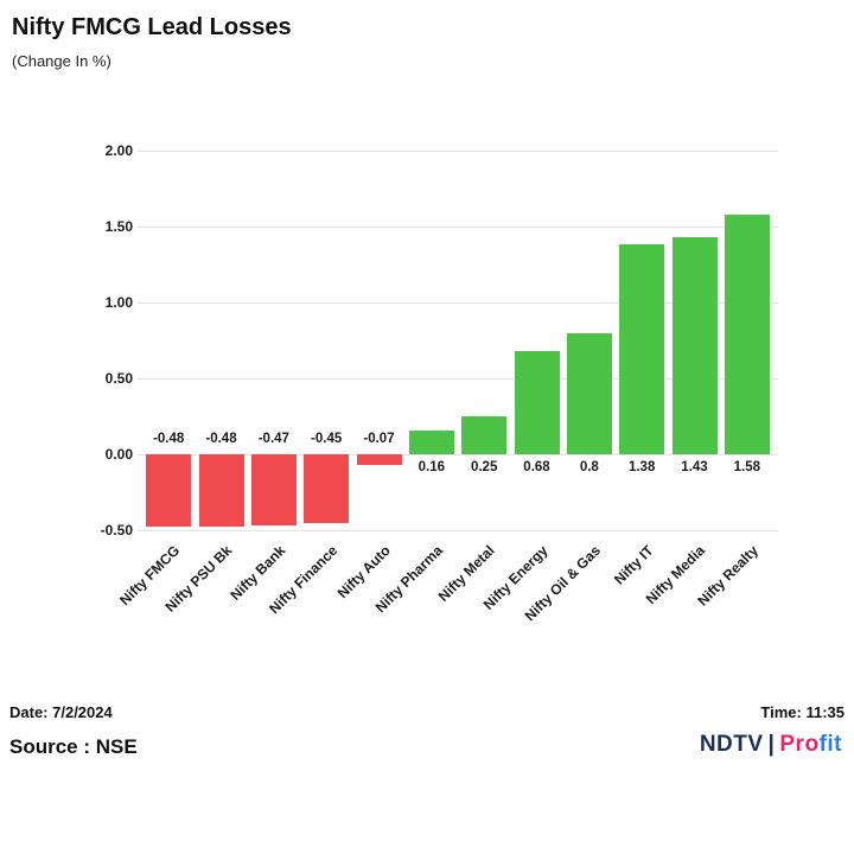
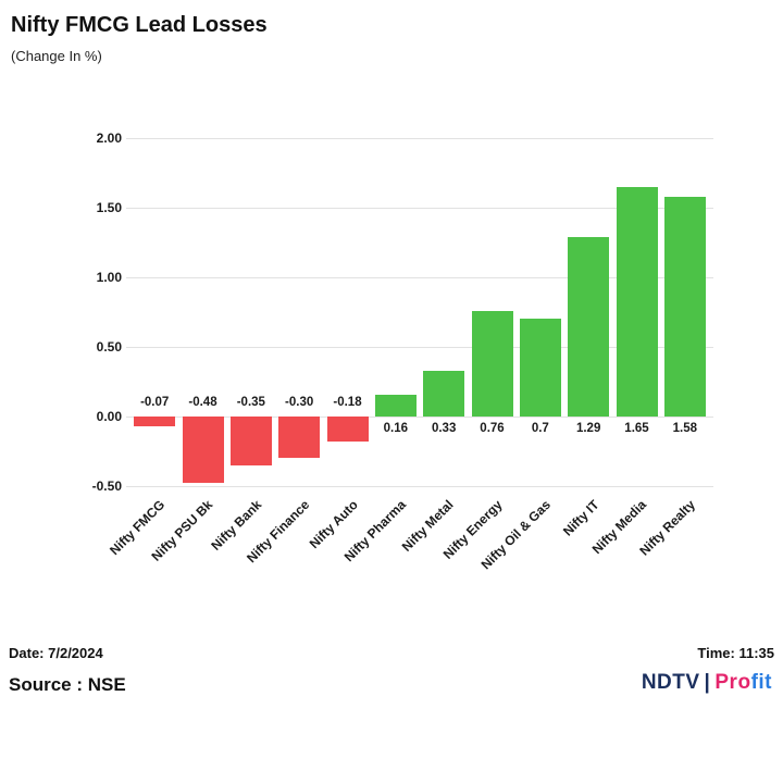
Nifty FMCG: -0.48 -> -0.07
Nifty Bank: -0.47 -> -0.35
Nifty Finance: -0.45 -> -0.30
Nifty Auto: -0.07 -> -0.18
Nifty Metal: 0.25 -> 0.33
Nifty Energy: 0.68 -> 0.76
Nifty Oil & Gas: 0.8 -> 0.7
Nifty IT: 1.38 -> 1.29
Nifty Media: 1.43 -> 1.65
